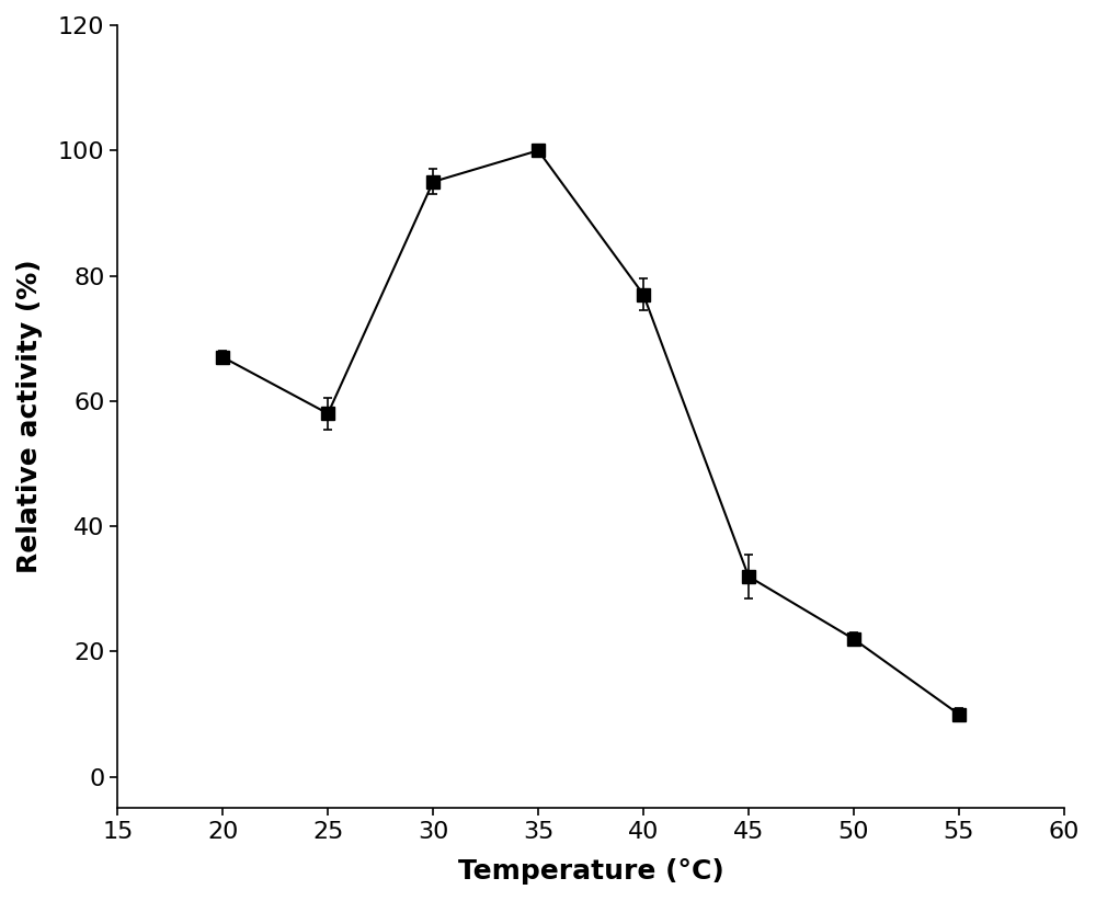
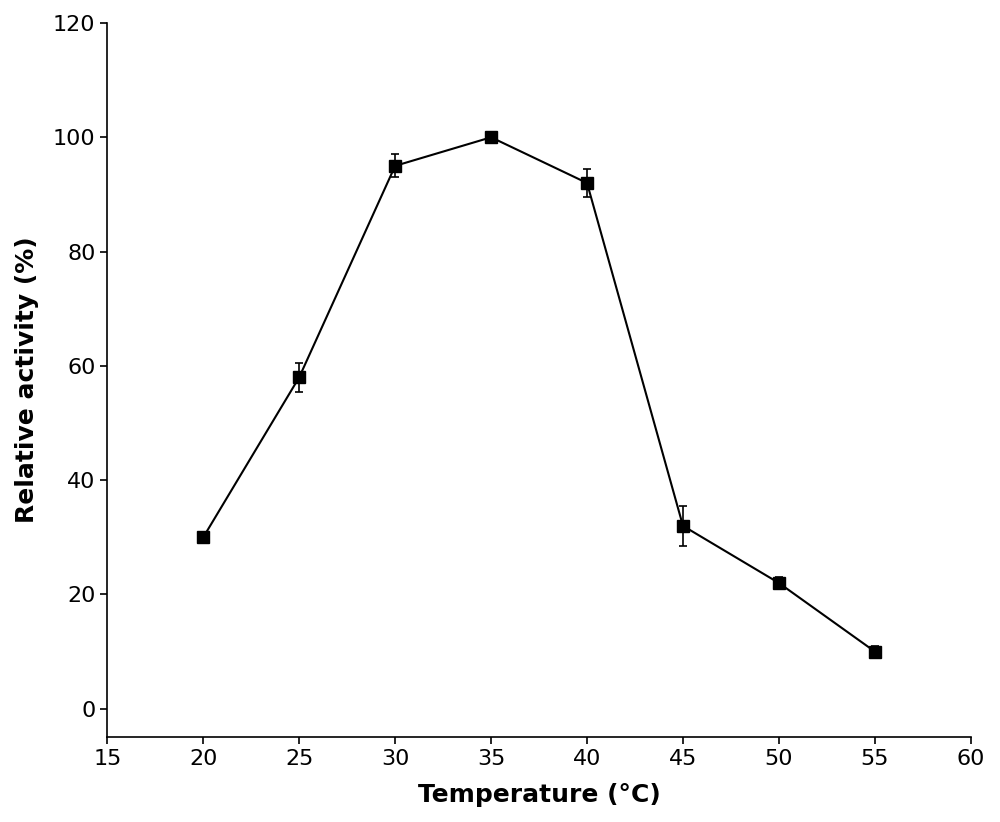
20: 67 -> 30
40: 77 -> 92
